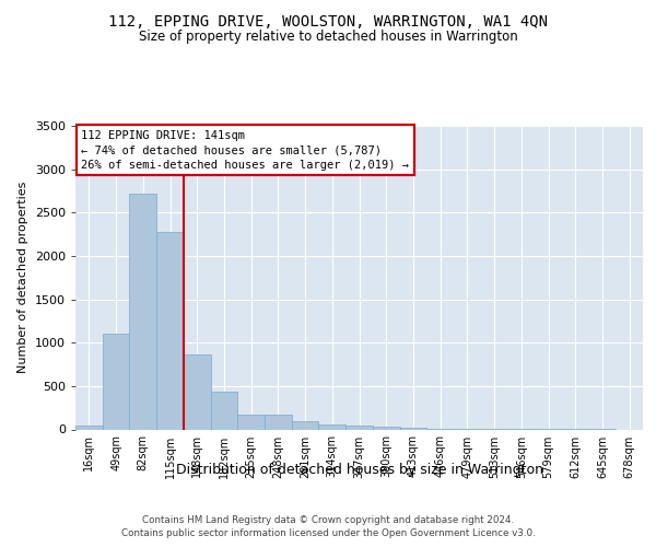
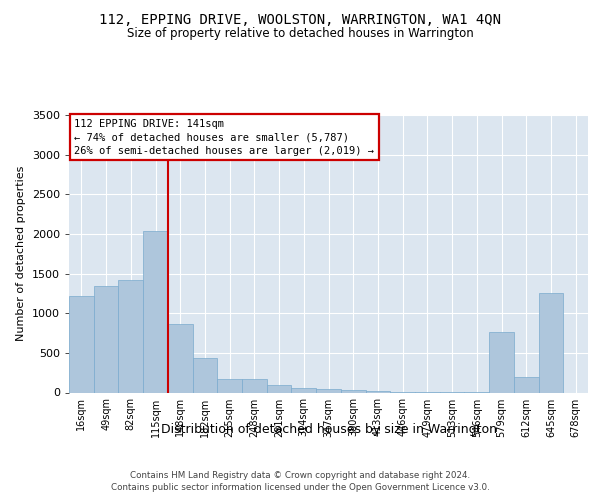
16sqm: 50 -> 1220
49sqm: 1100 -> 1340
82sqm: 2720 -> 1420
115sqm: 2280 -> 2040
579sqm: 0 -> 760
612sqm: 0 -> 200
645sqm: 0 -> 1260
